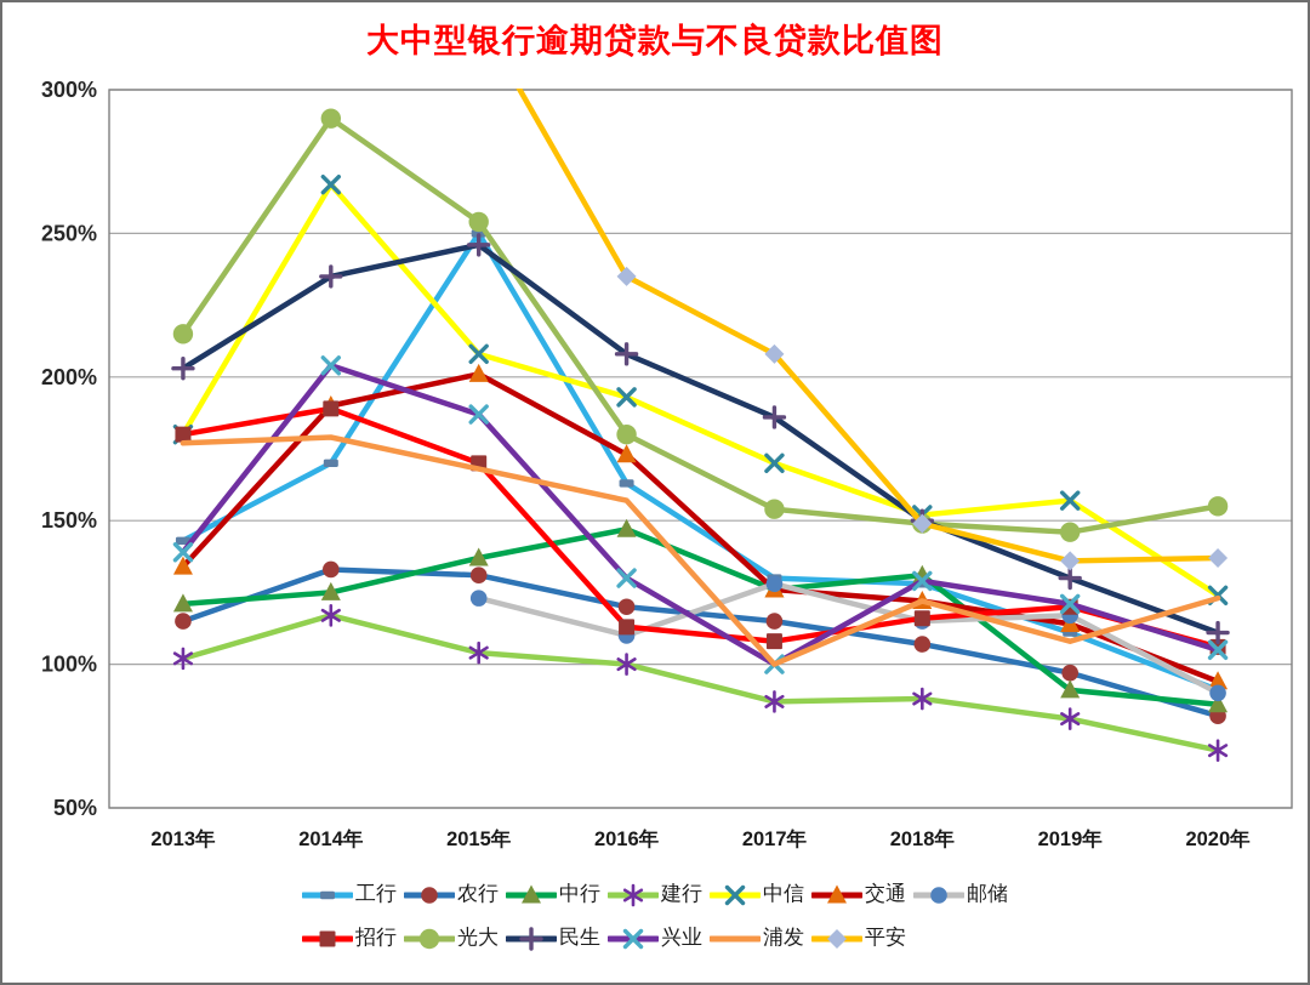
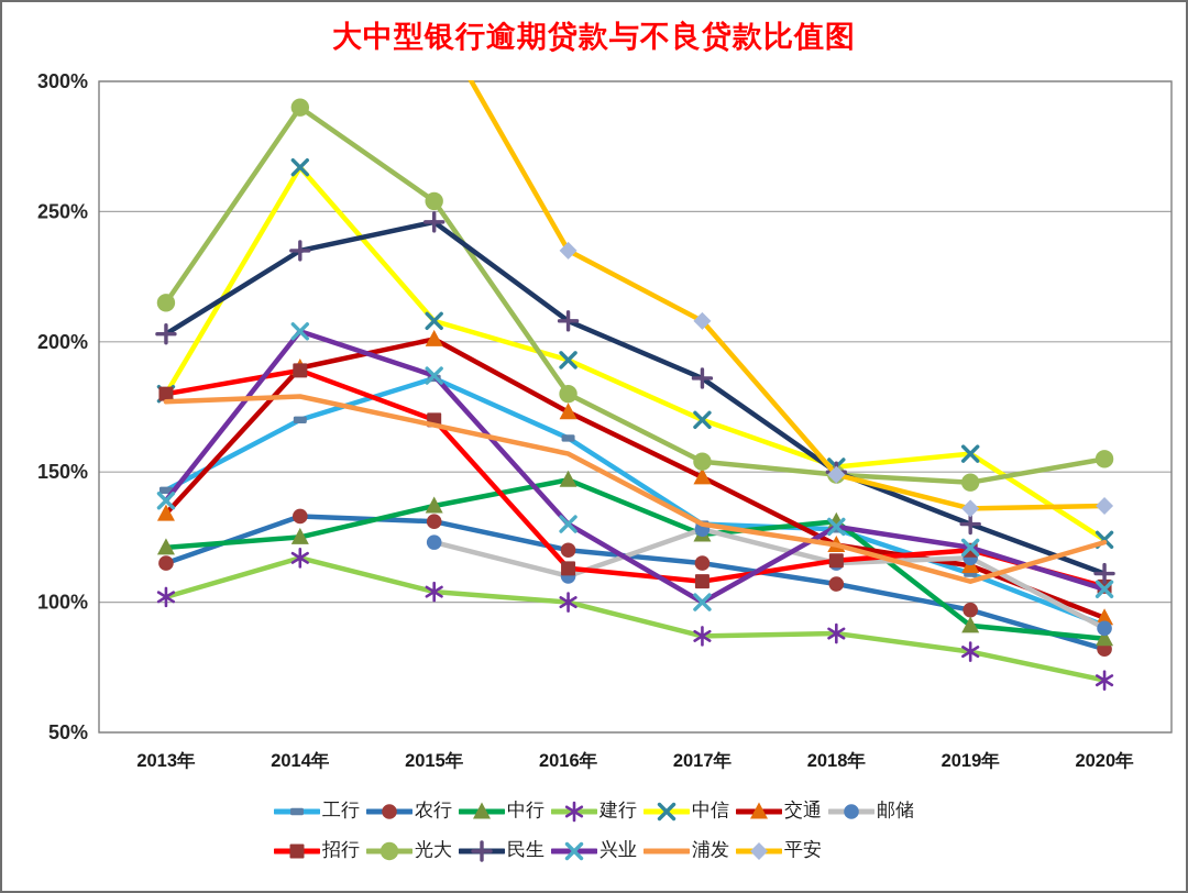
工行/2015年: 250% -> 186%
交通/2017年: 126% -> 148%
浦发/2017年: 100% -> 130%
